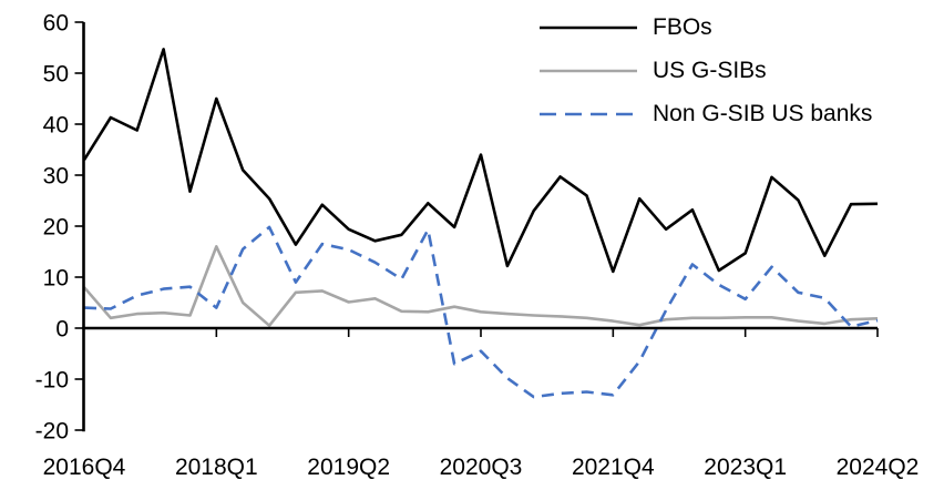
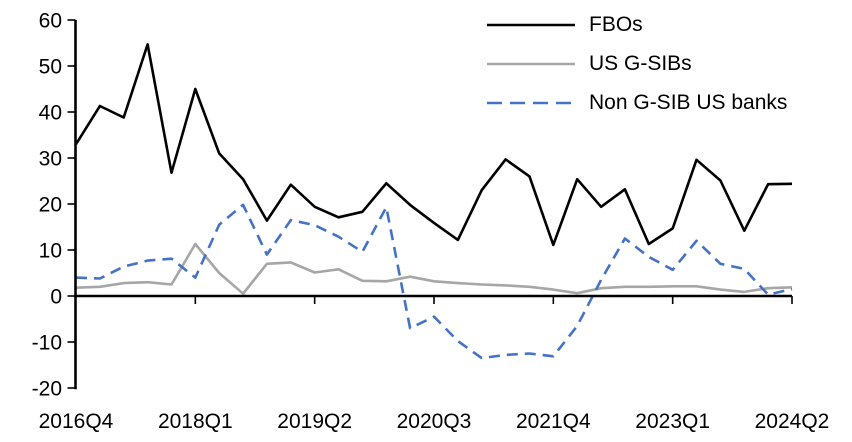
US G-SIBs/2016Q4: 8 -> 2
US G-SIBs/2018Q1: 16 -> 11
FBOs/2020Q3: 34 -> 16
